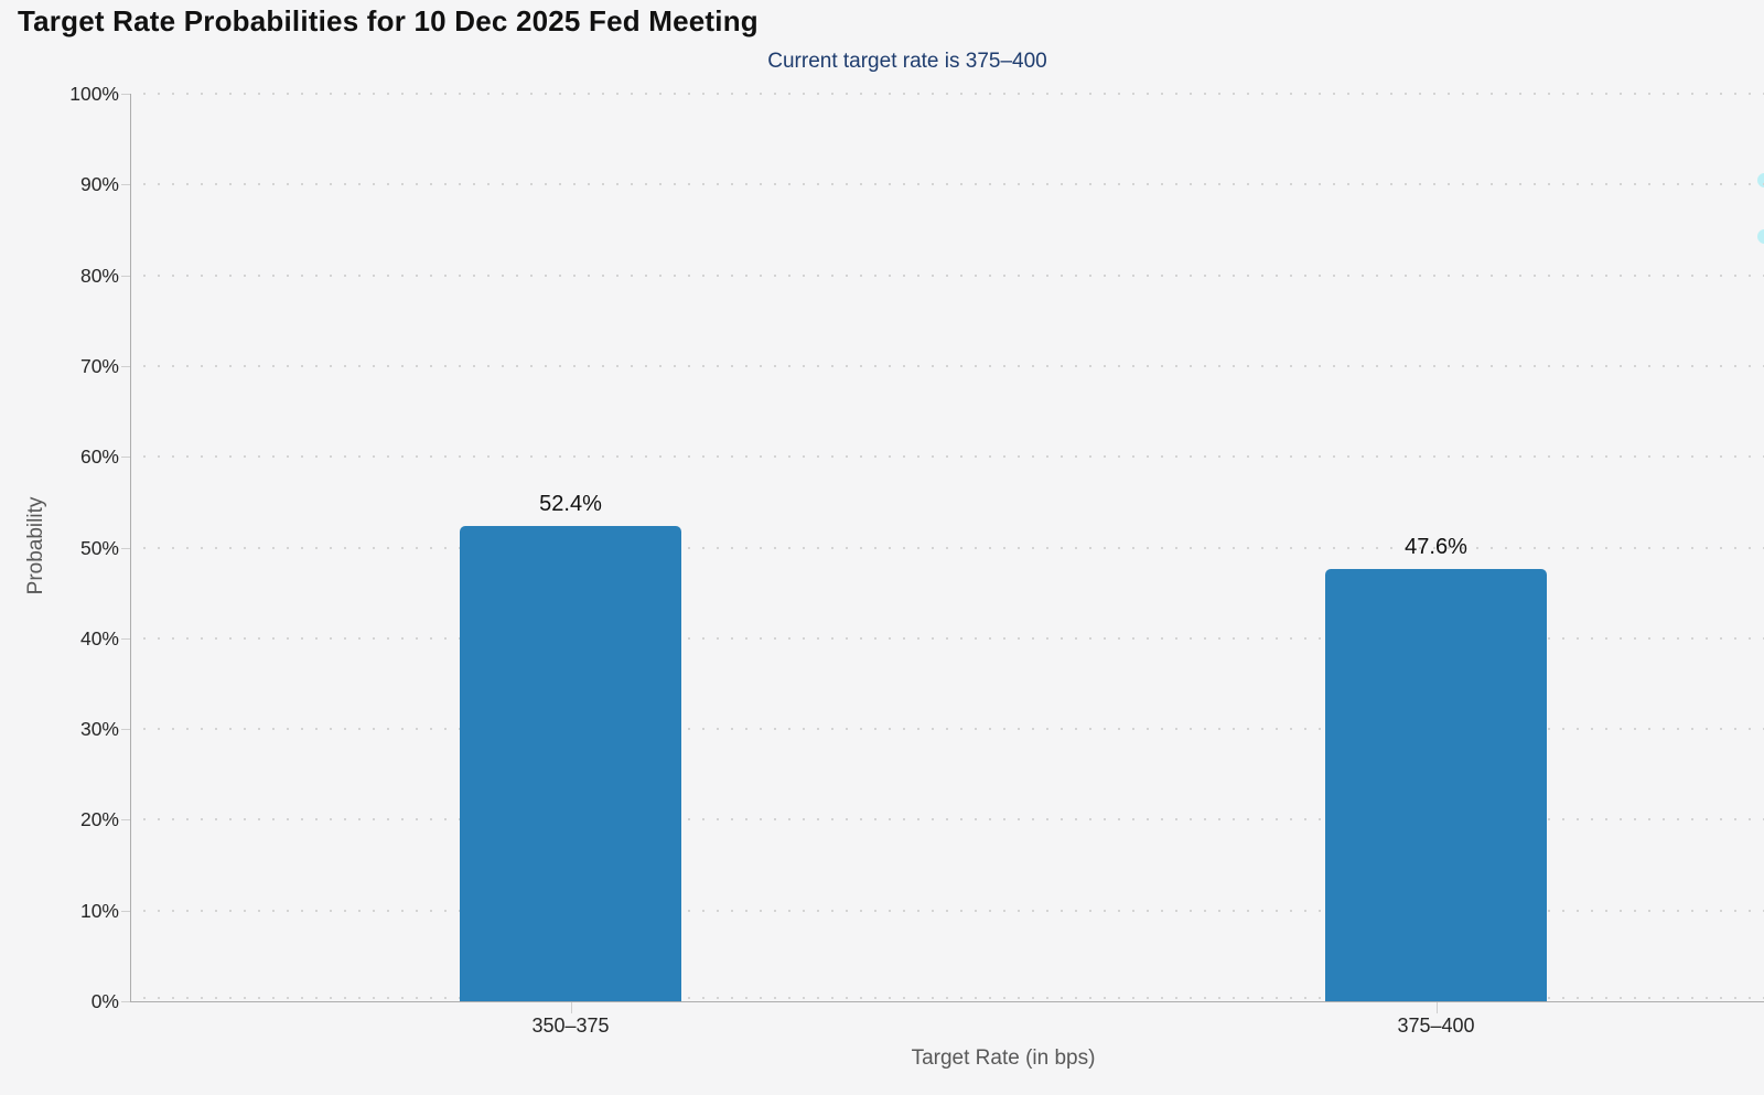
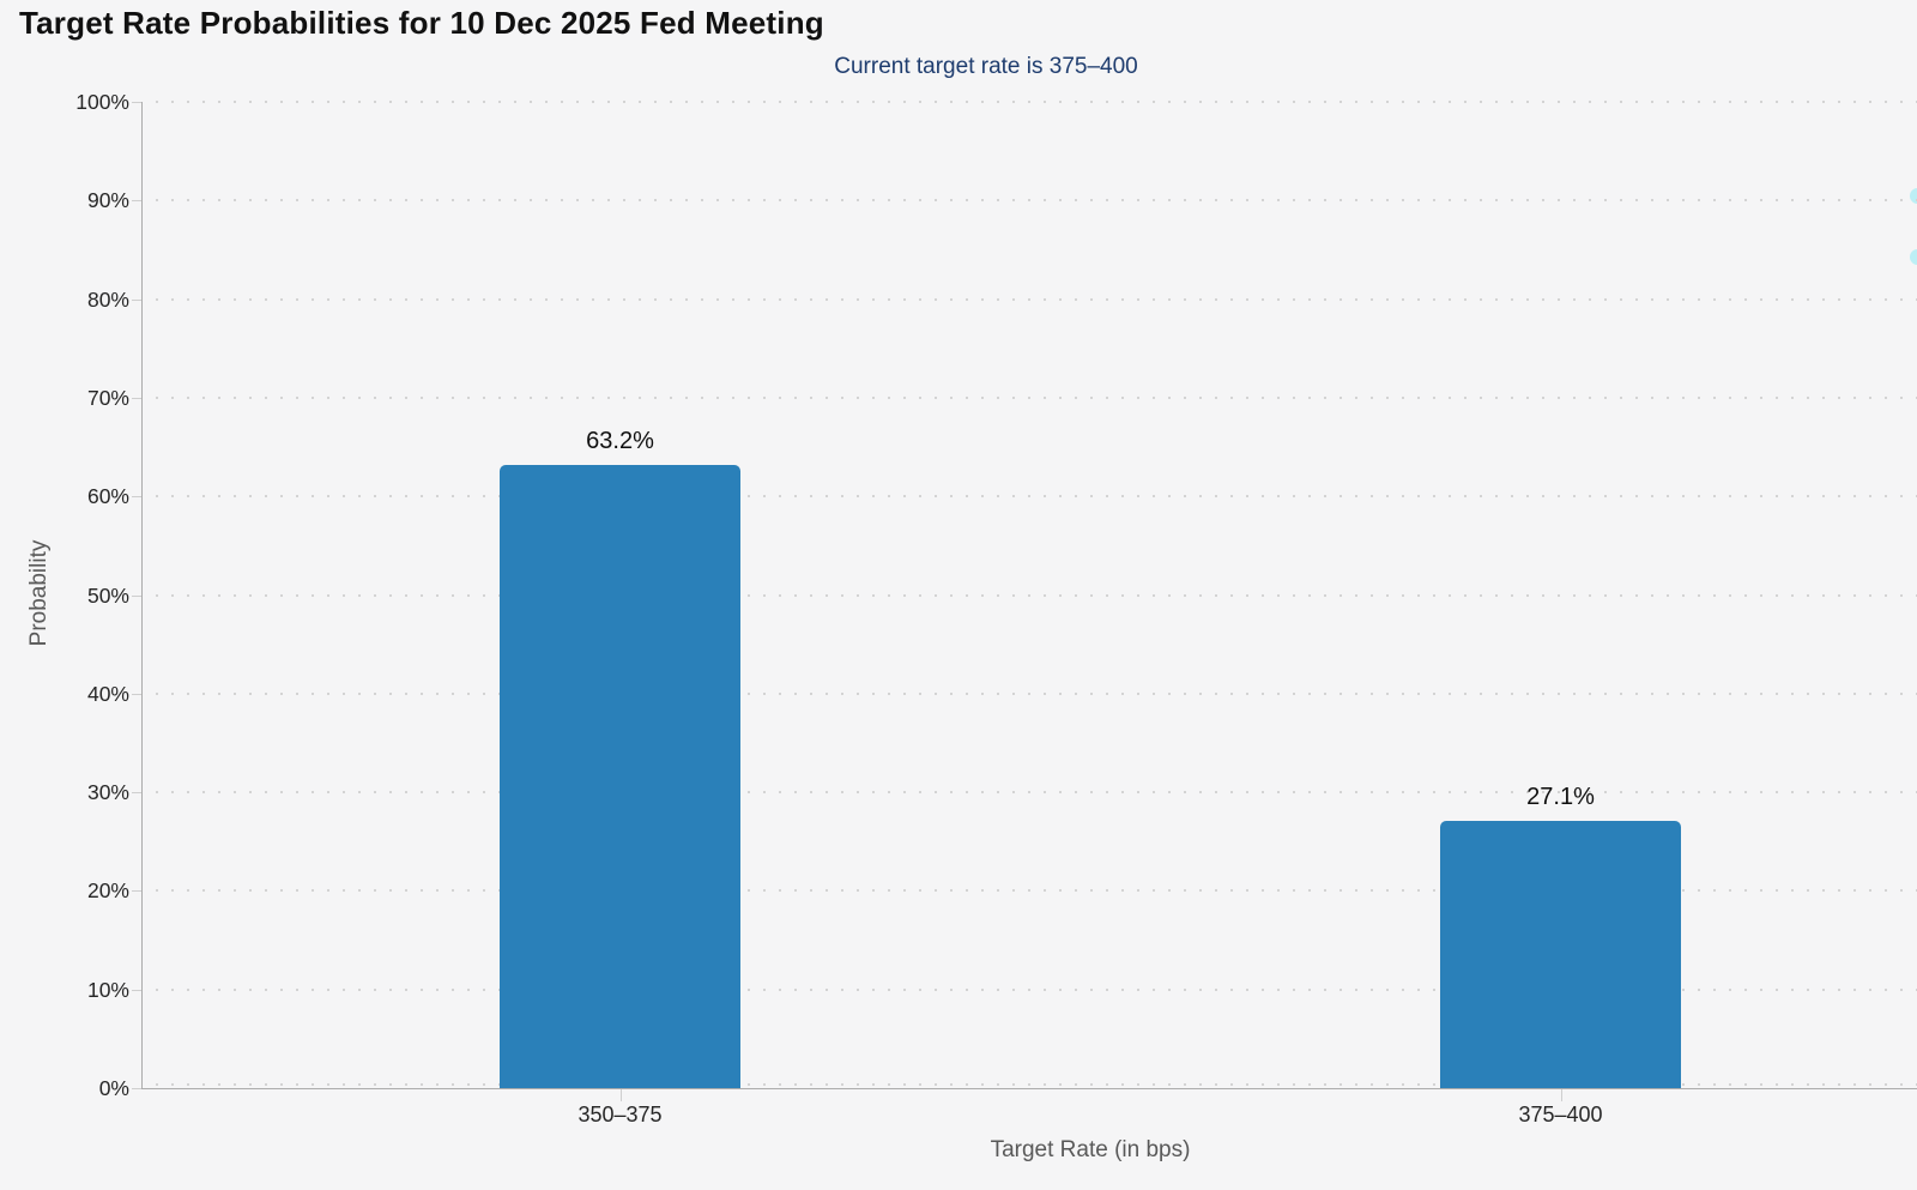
350–375: 52.4% -> 63.2%
375–400: 47.6% -> 27.1%
